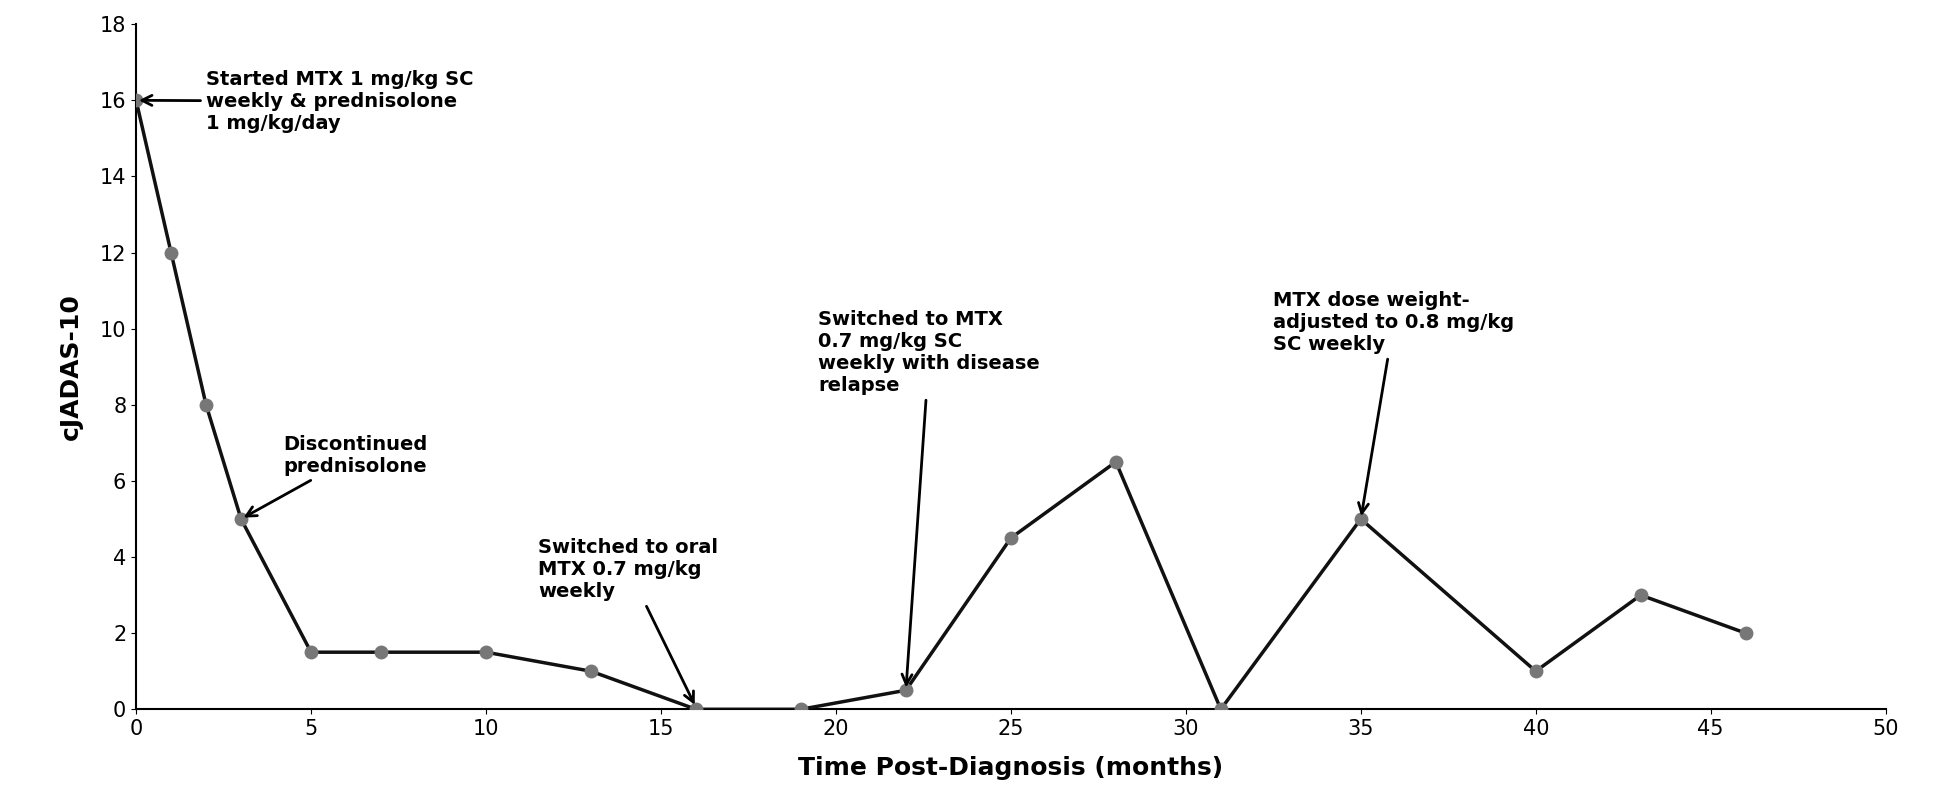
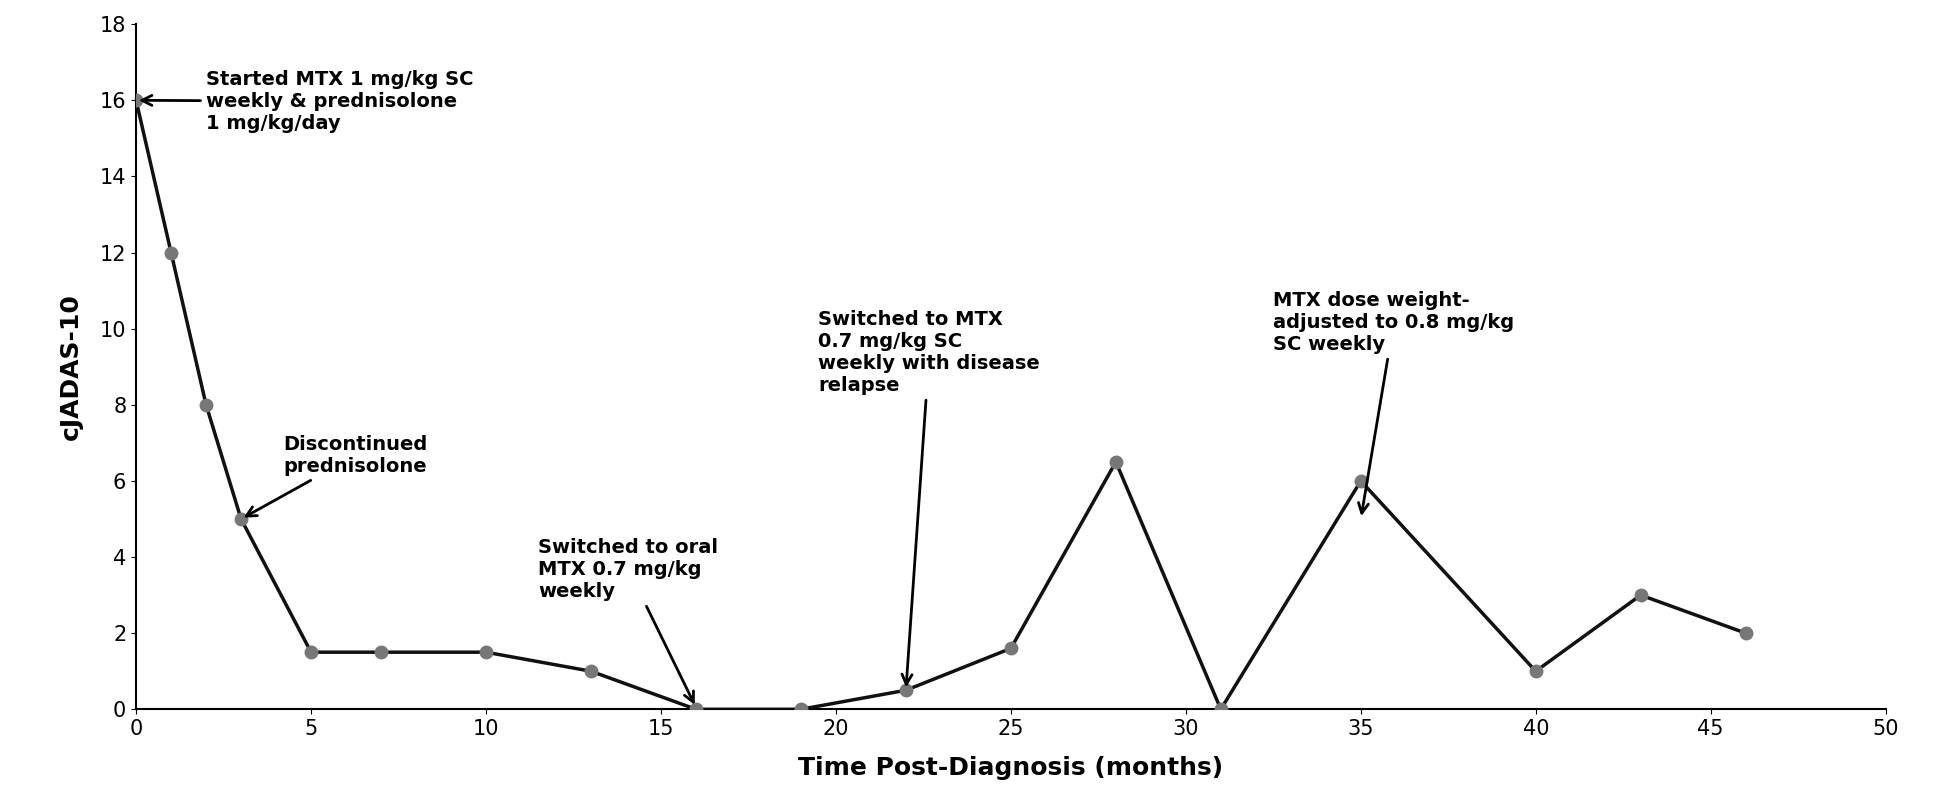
25: 4.5 -> 1.6
35: 5.0 -> 6.0
